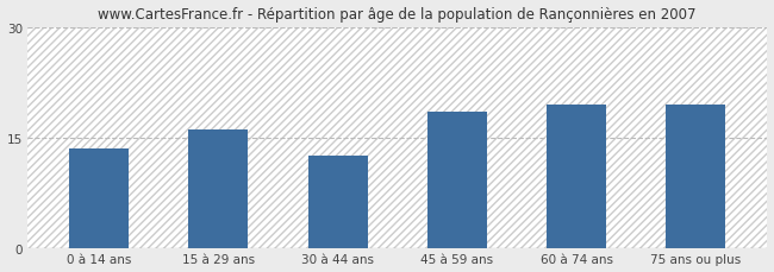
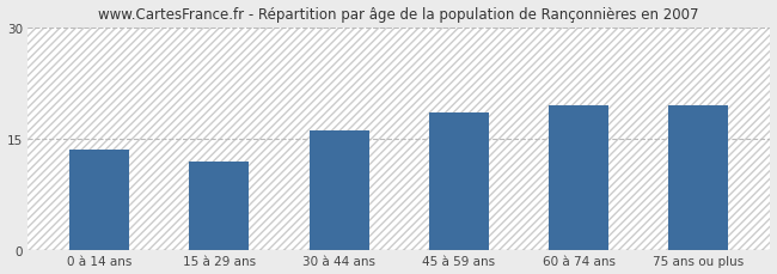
15 à 29 ans: 16.2 -> 12.0
30 à 44 ans: 12.6 -> 16.1
